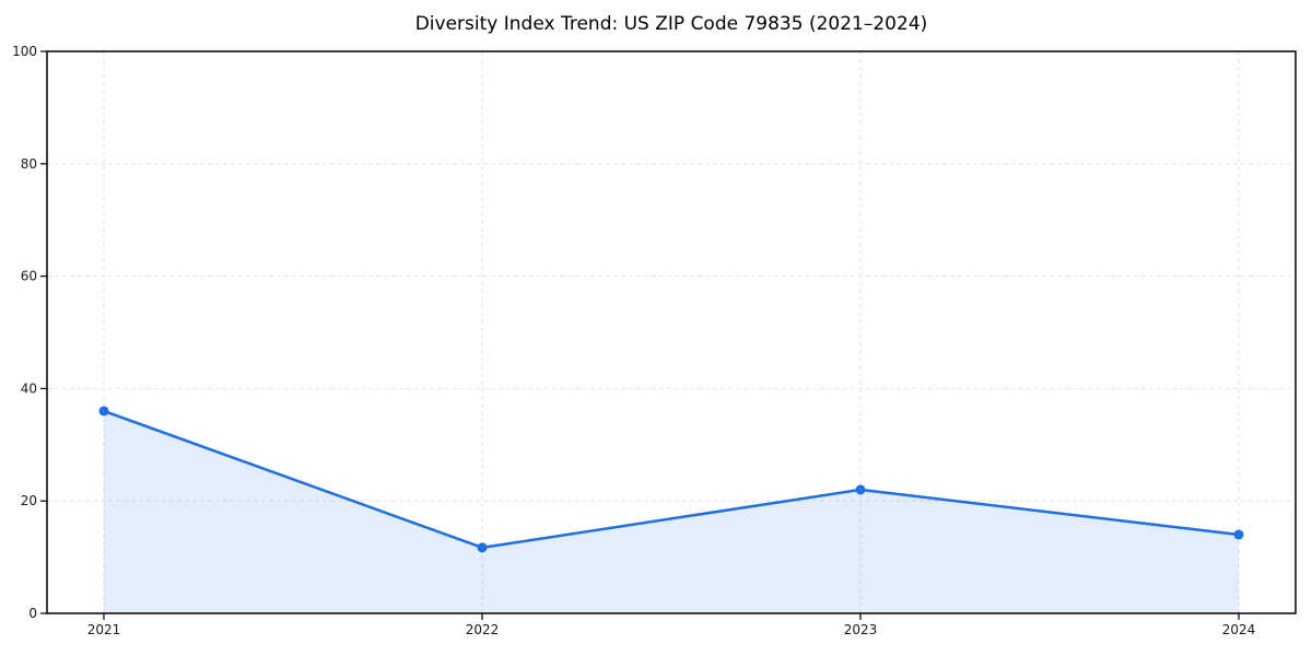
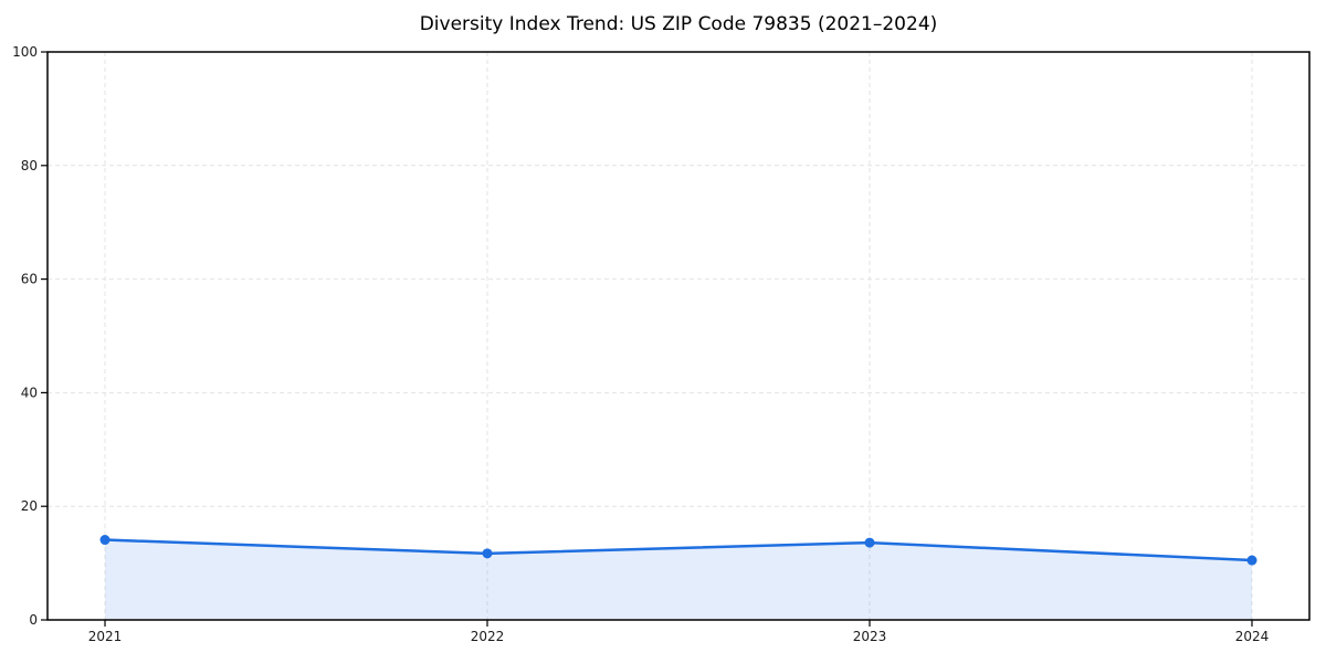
2021: 36 -> 14
2023: 22 -> 14
2024: 14 -> 10
